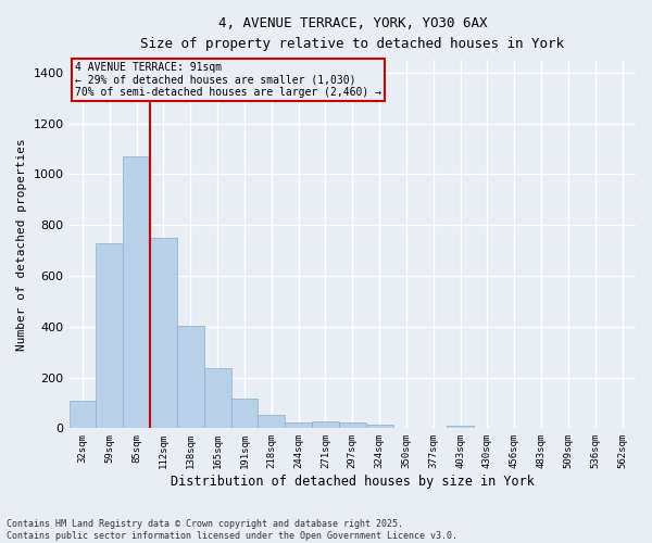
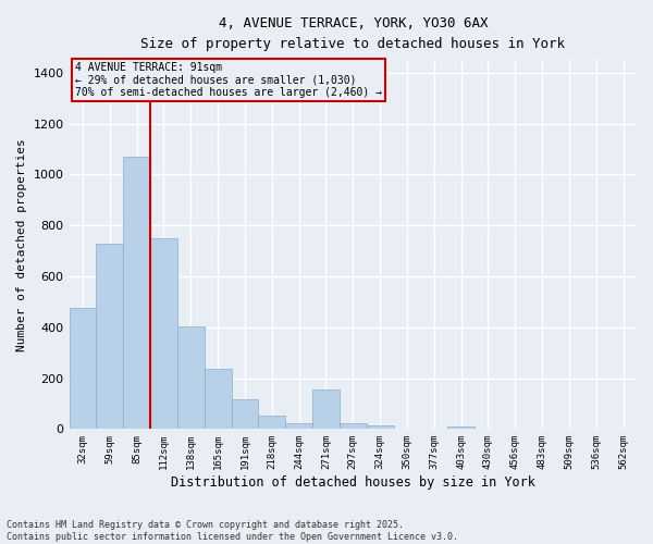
32sqm: 110 -> 475
271sqm: 28 -> 155
